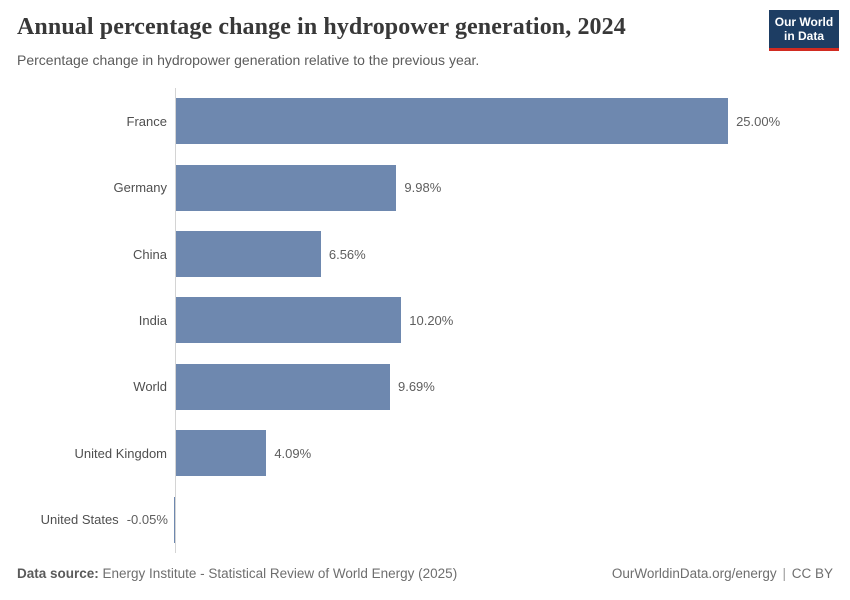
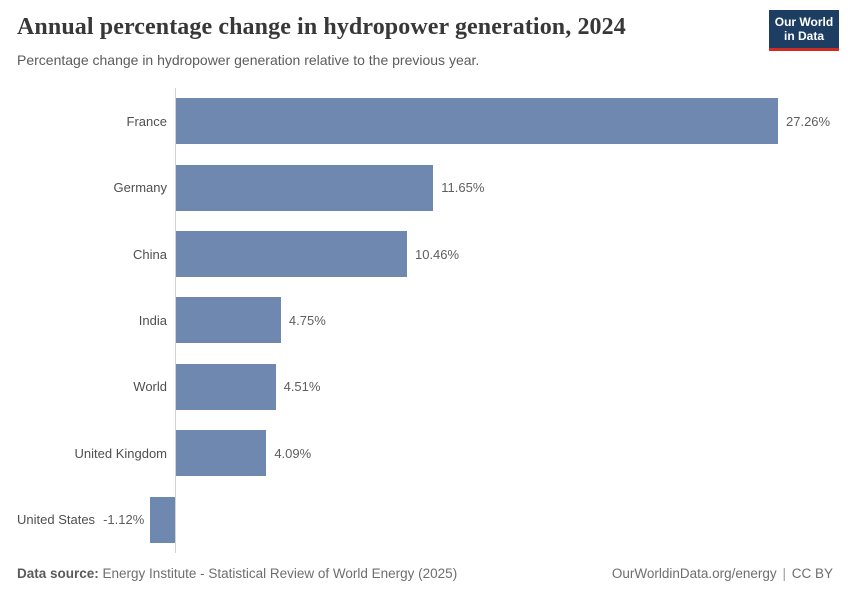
France: 25.00% -> 27.26%
Germany: 9.98% -> 11.65%
China: 6.56% -> 10.46%
India: 10.20% -> 4.75%
World: 9.69% -> 4.51%
United States: -0.05% -> -1.12%
